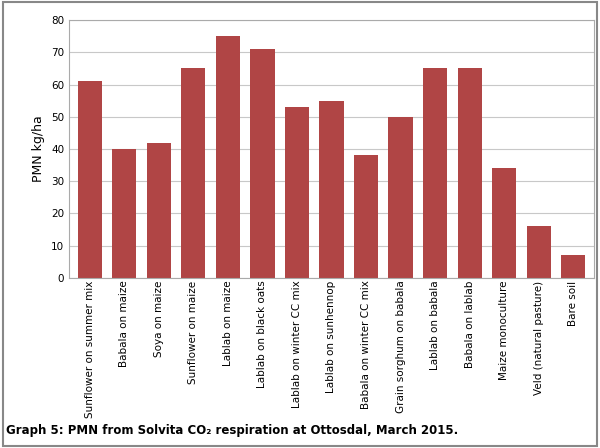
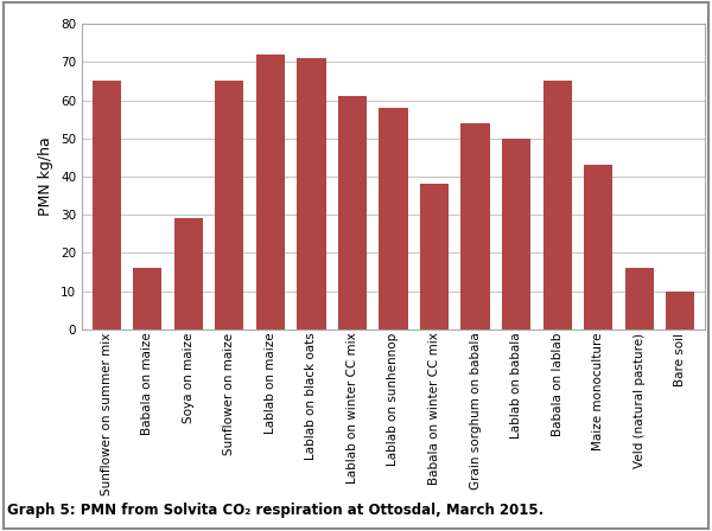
Sunflower on summer mix: 61 -> 65
Babala on maize: 40 -> 16
Soya on maize: 42 -> 29
Lablab on maize: 75 -> 72
Lablab on winter CC mix: 53 -> 61
Lablab on sunhennop: 55 -> 58
Grain sorghum on babala: 50 -> 54
Lablab on babala: 65 -> 50
Maize monoculture: 34 -> 43
Bare soil: 7 -> 10
